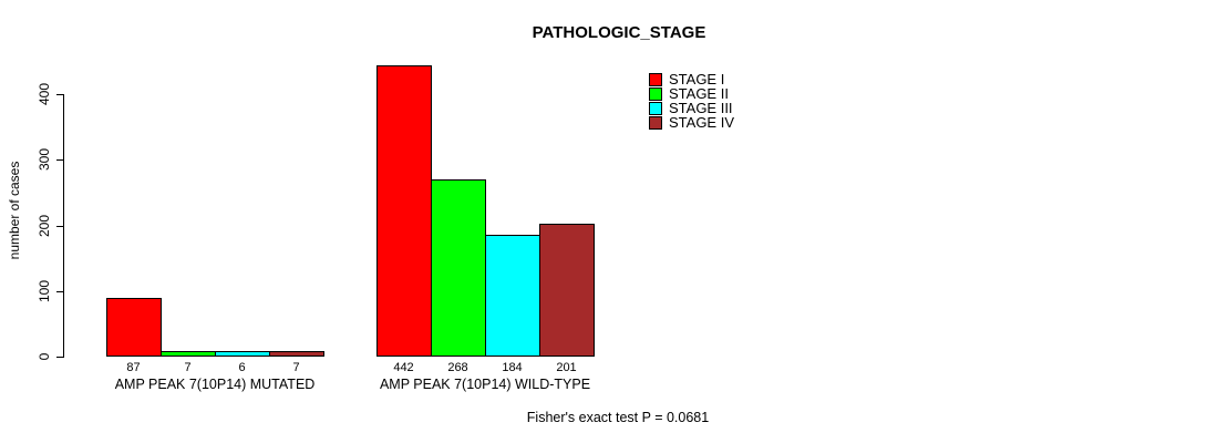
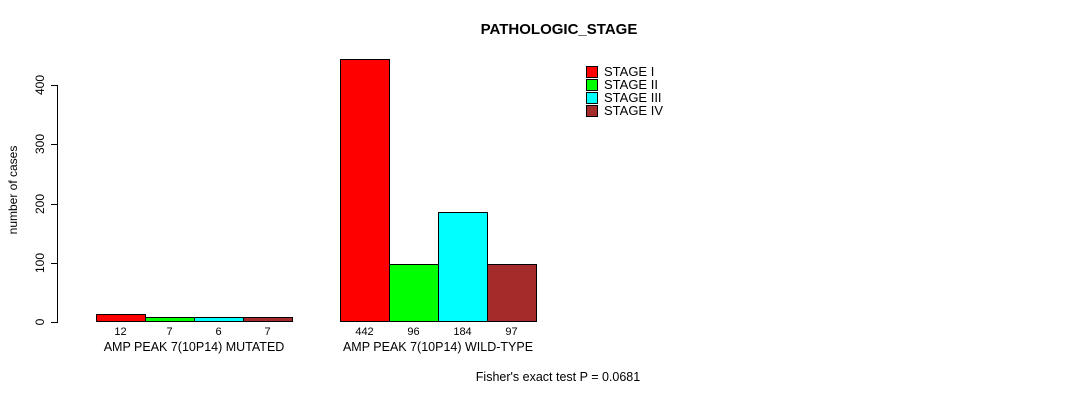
STAGE I/AMP PEAK 7(10P14) MUTATED: 87 -> 12
STAGE II/AMP PEAK 7(10P14) WILD-TYPE: 268 -> 96
STAGE IV/AMP PEAK 7(10P14) WILD-TYPE: 201 -> 97
